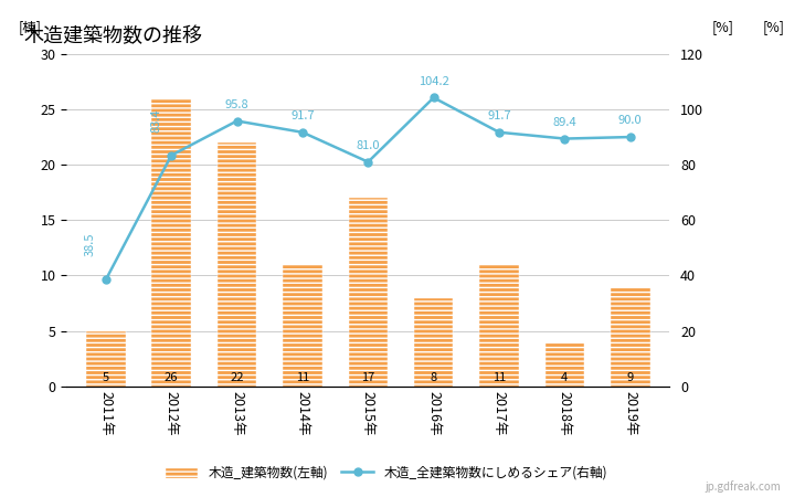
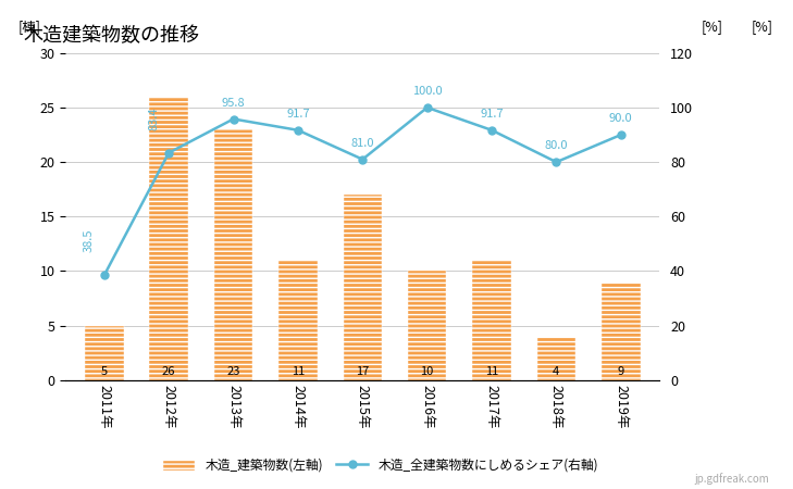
木造_建築物数(左軸)/2013年: 22 -> 23
木造_建築物数(左軸)/2016年: 8 -> 10
木造_全建築物数にしめるシェア(右軸)/2016年: 104.2 -> 100.0
木造_全建築物数にしめるシェア(右軸)/2018年: 89.4 -> 80.0
